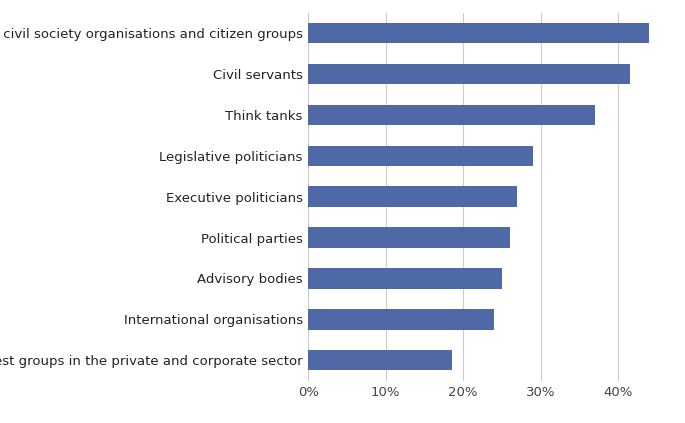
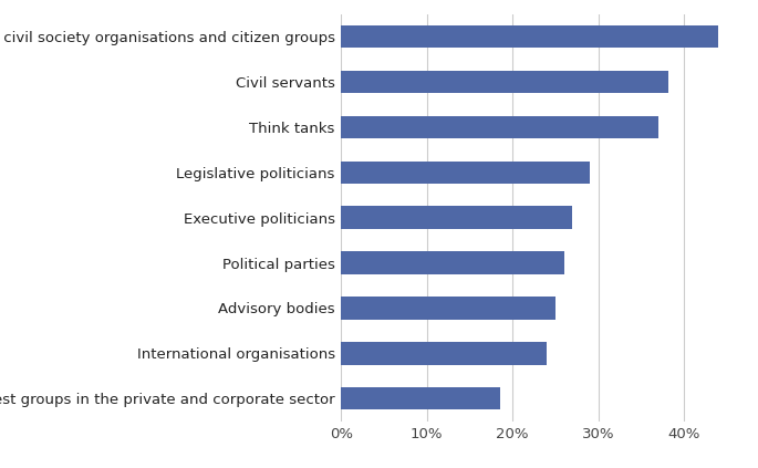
Civil servants: 41.5% -> 38.2%
